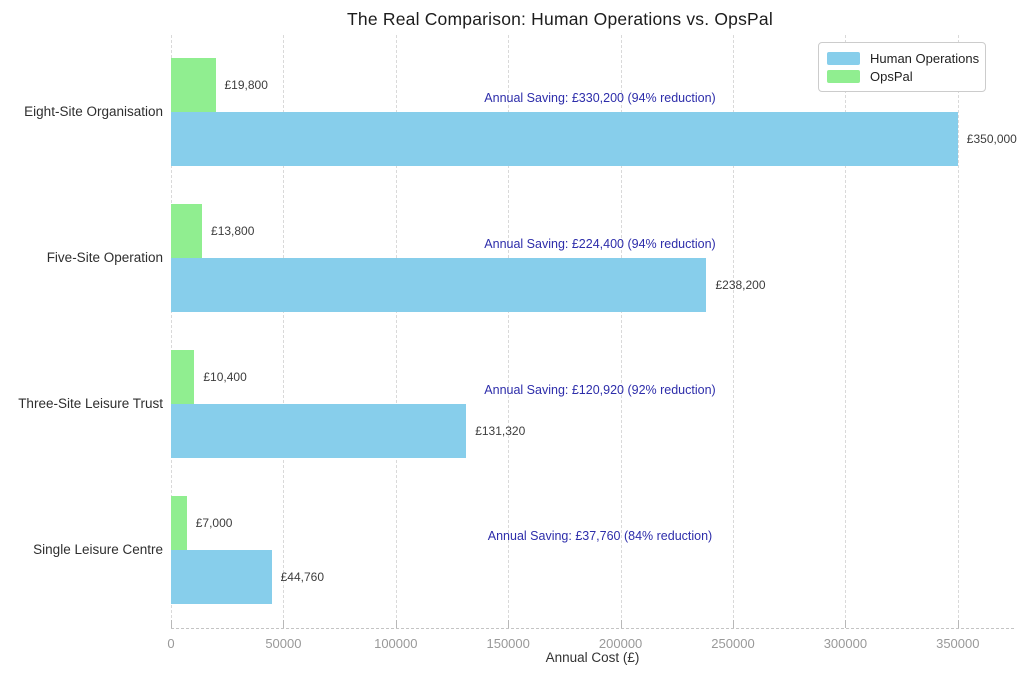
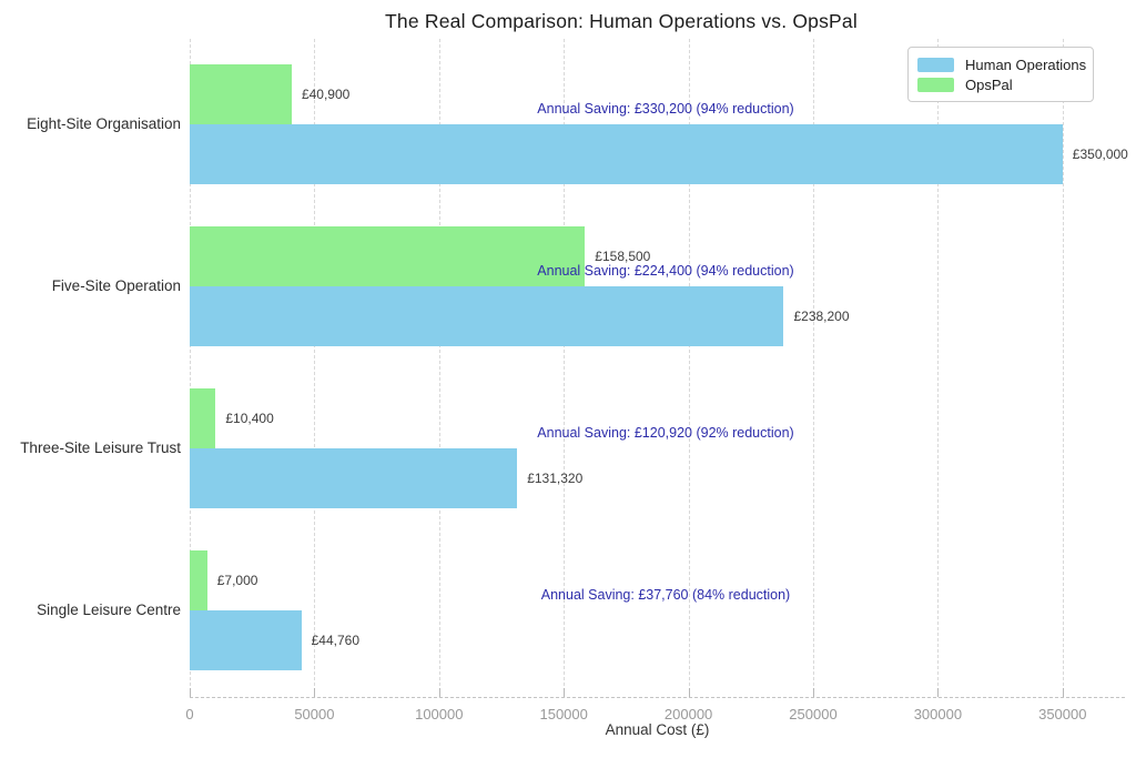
OpsPal/Eight-Site Organisation: £19,800 -> £40,900
OpsPal/Five-Site Operation: £13,800 -> £158,500
